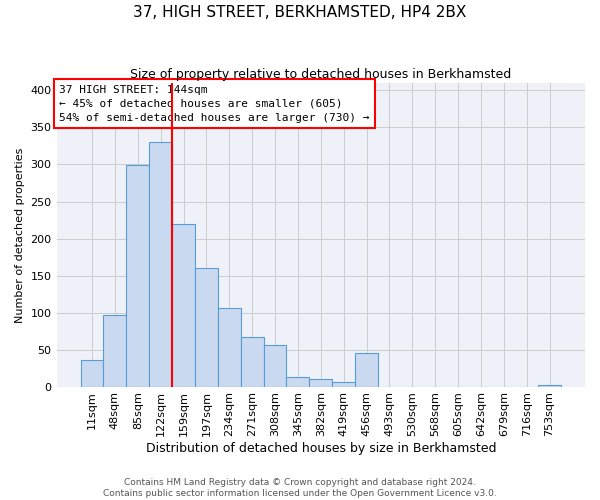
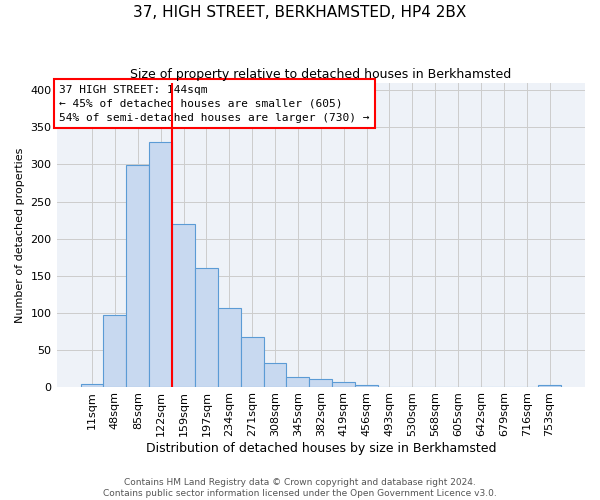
11sqm: 36 -> 4
308sqm: 56 -> 32
456sqm: 46 -> 2
